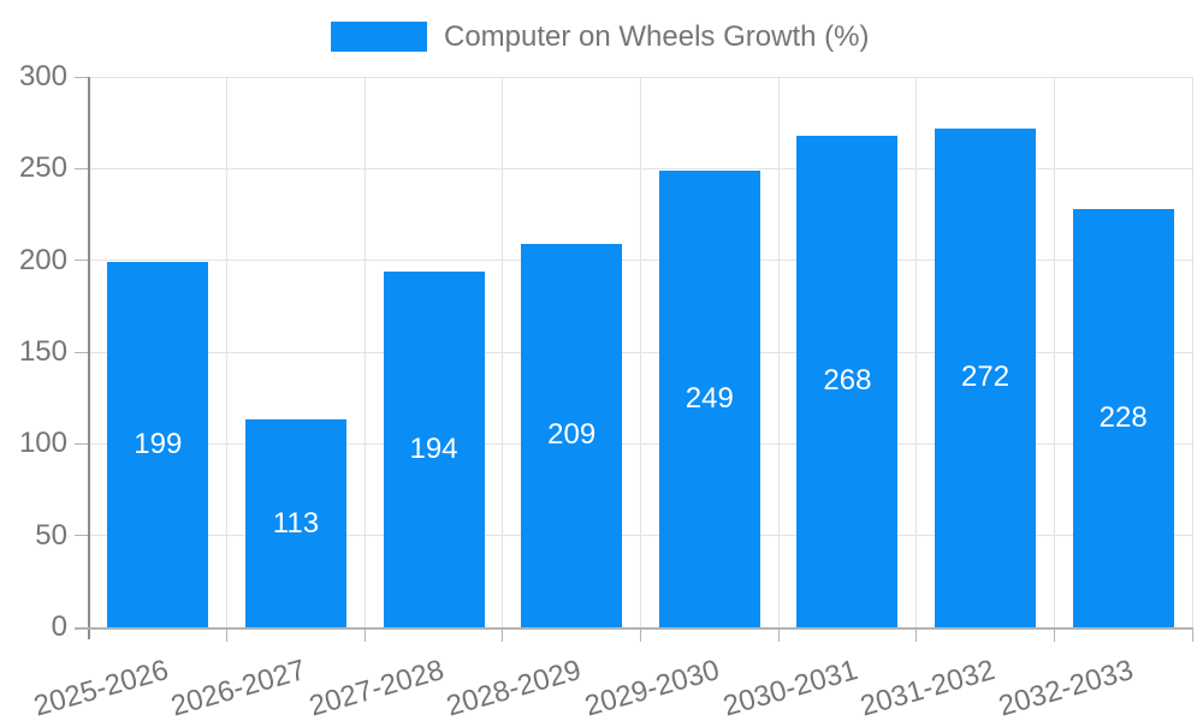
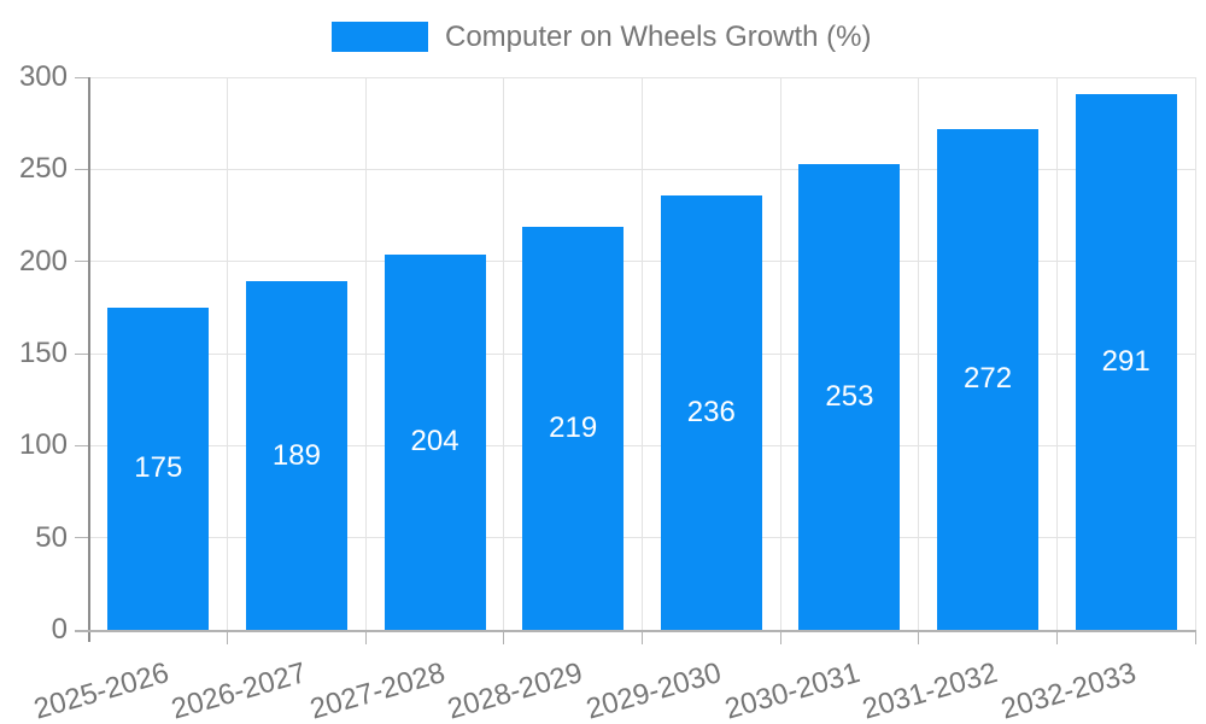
2025-2026: 199 -> 175
2026-2027: 113 -> 189
2027-2028: 194 -> 204
2028-2029: 209 -> 219
2029-2030: 249 -> 236
2030-2031: 268 -> 253
2032-2033: 228 -> 291
